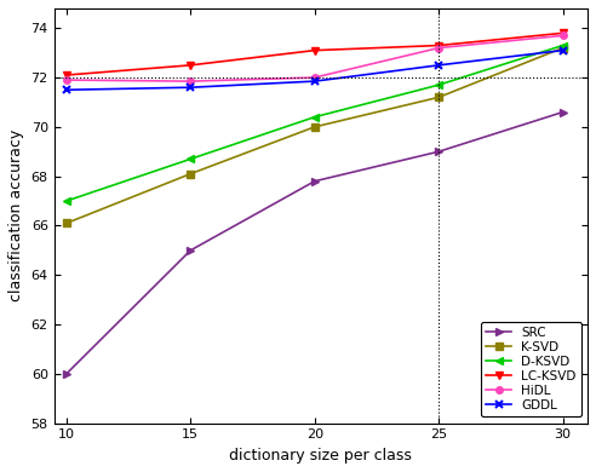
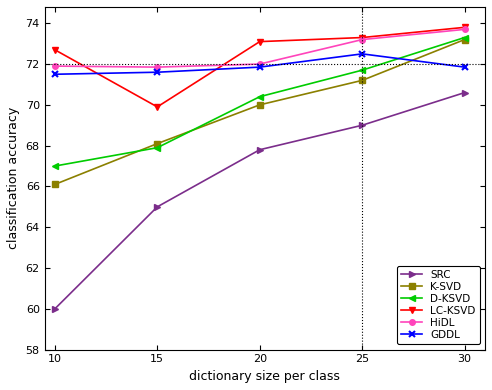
LC-KSVD/10: 72.1 -> 72.7
D-KSVD/15: 68.7 -> 67.9
LC-KSVD/15: 72.5 -> 69.9
GDDL/30: 73.10 -> 71.85
